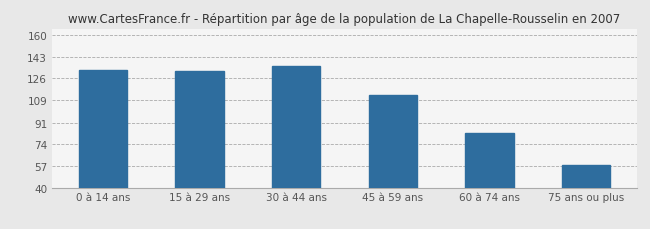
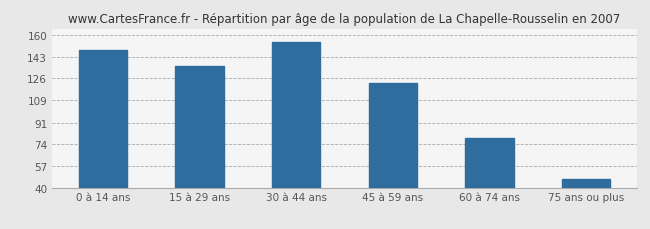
0 à 14 ans: 133 -> 148
15 à 29 ans: 132 -> 136
30 à 44 ans: 136 -> 155
45 à 59 ans: 113 -> 122
60 à 74 ans: 83 -> 79
75 ans ou plus: 58 -> 47
